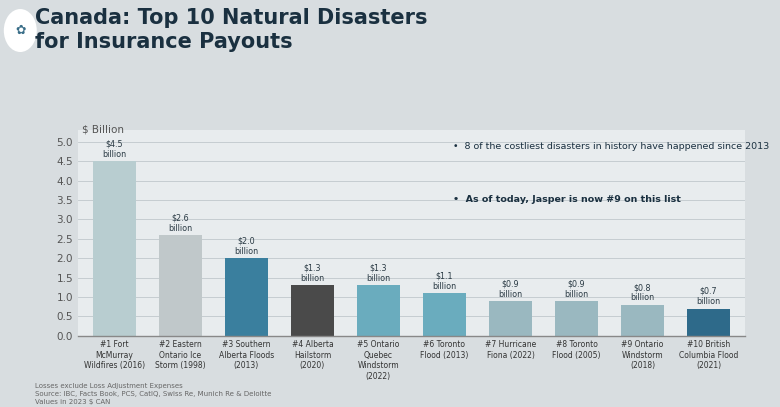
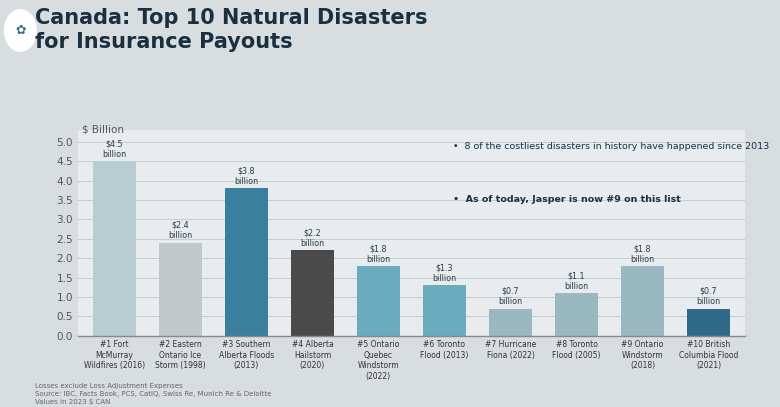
#2 Eastern Ontario Ice Storm (1998): $2.6 -> $2.4
#3 Southern Alberta Floods (2013): $2.0 -> $3.8
#4 Alberta Hailstorm (2020): $1.3 -> $2.2
#5 Ontario Quebec Windstorm (2022): $1.3 -> $1.8
#6 Toronto Flood (2013): $1.1 -> $1.3
#7 Hurricane Fiona (2022): $0.9 -> $0.7
#8 Toronto Flood (2005): $0.9 -> $1.1
#9 Ontario Windstorm (2018): $0.8 -> $1.8
